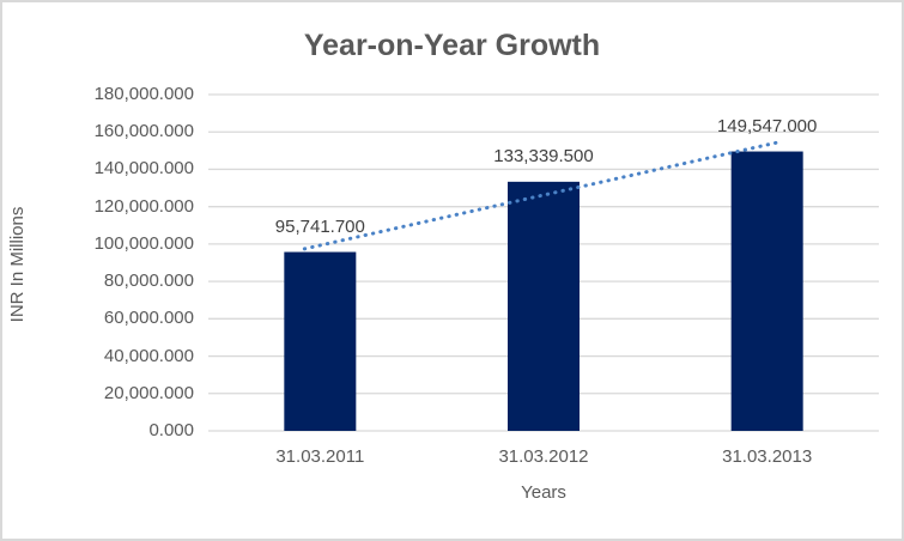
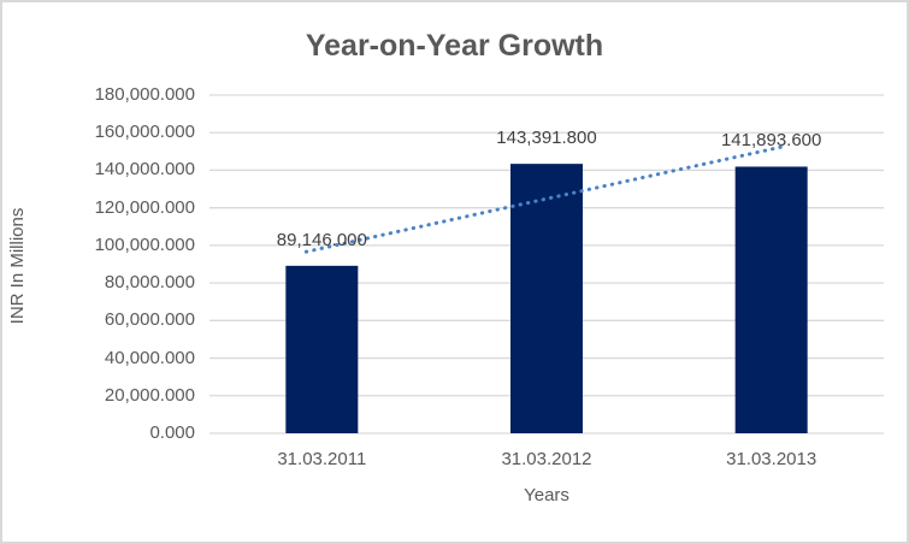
31.03.2011: 95,741.700 -> 89,146.000
31.03.2012: 133,339.500 -> 143,391.800
31.03.2013: 149,547.000 -> 141,893.600
